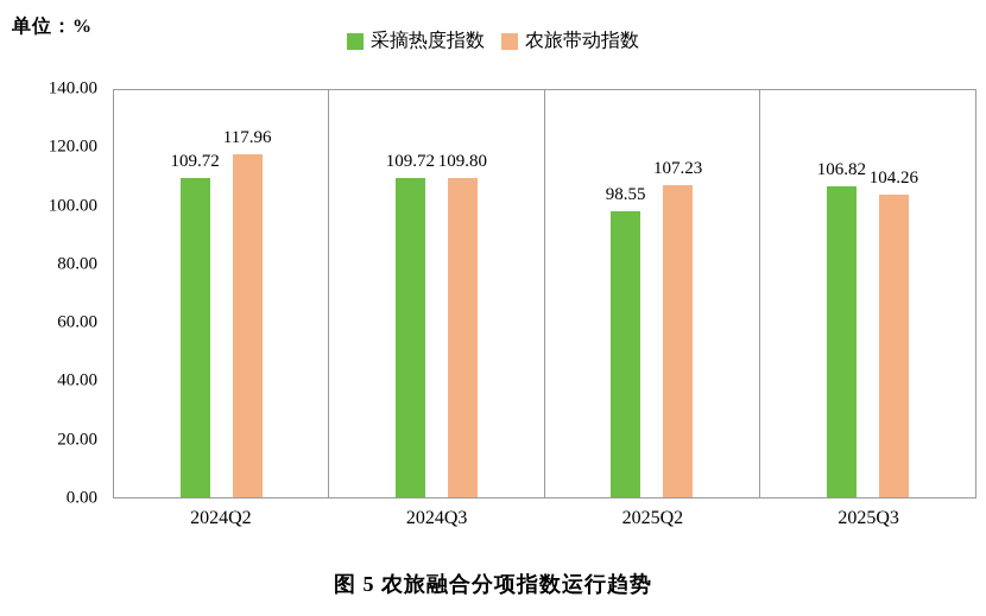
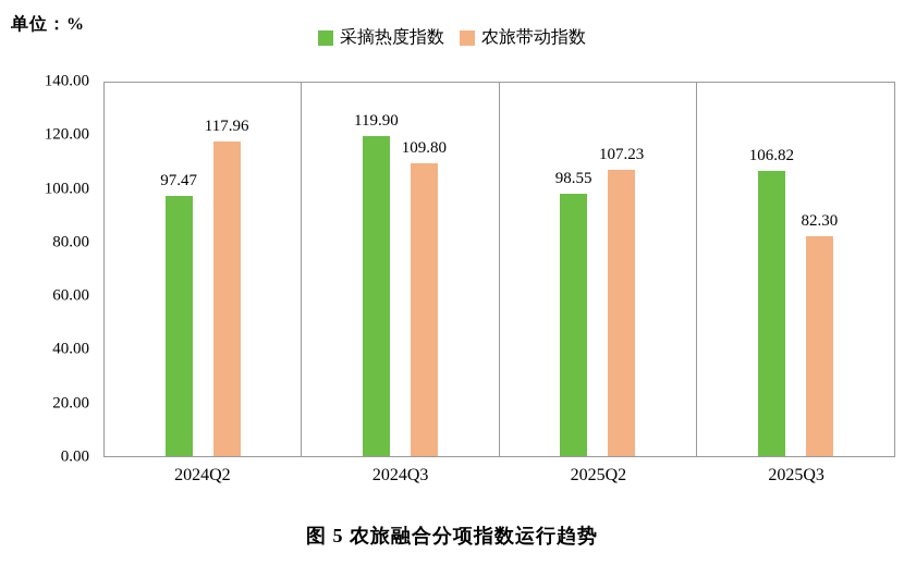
采摘热度指数/2024Q2: 109.72 -> 97.47
采摘热度指数/2024Q3: 109.72 -> 119.90
农旅带动指数/2025Q3: 104.26 -> 82.30
